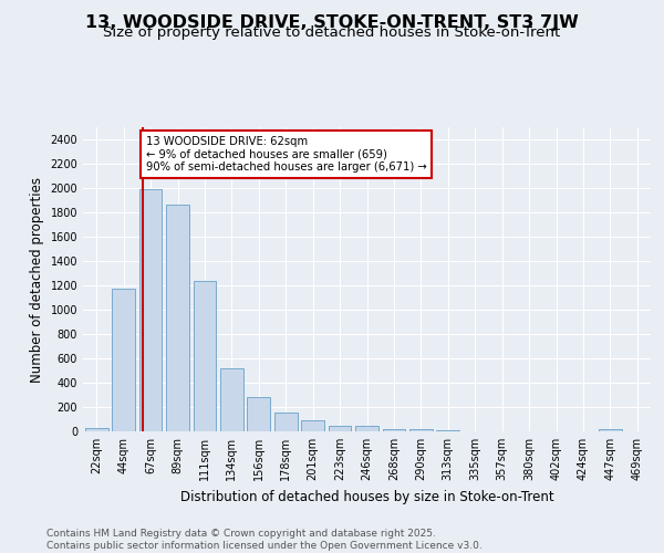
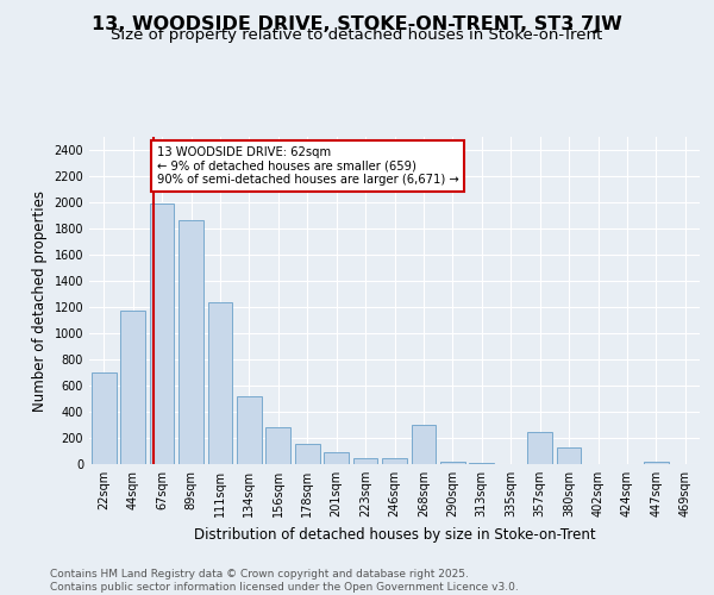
22sqm: 30 -> 700
268sqm: 20 -> 300
357sqm: 0 -> 250
380sqm: 0 -> 130
